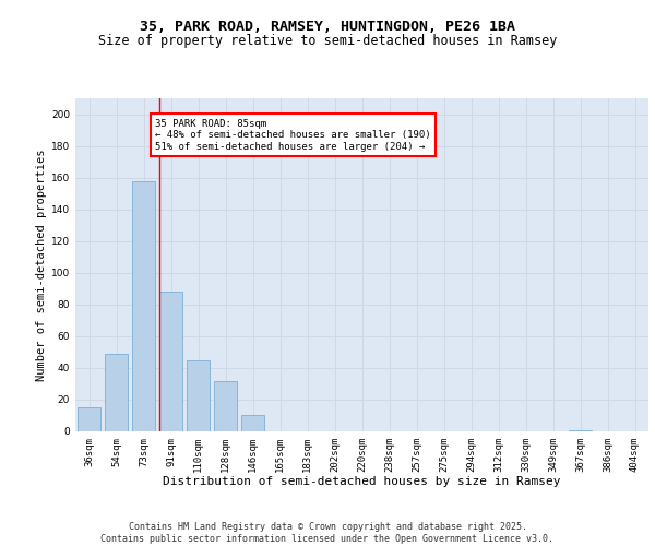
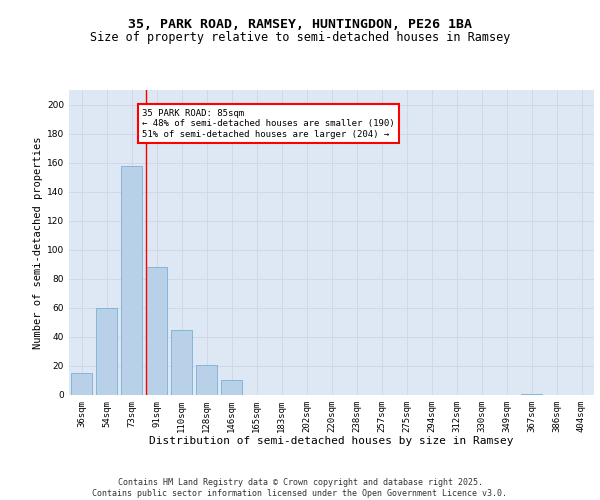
54sqm: 49 -> 60
128sqm: 32 -> 21
